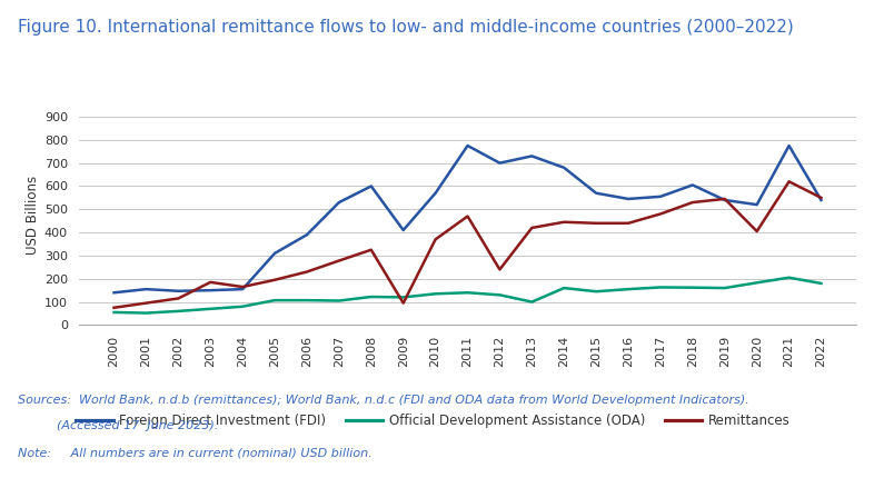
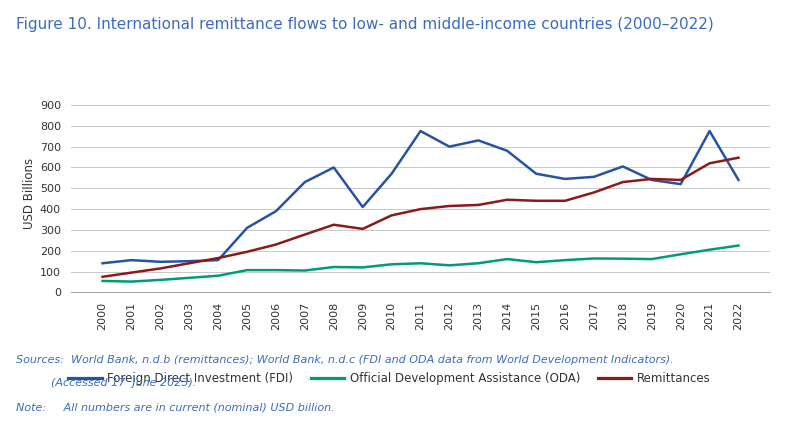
Remittances/2003: 185 -> 140
Remittances/2009: 95 -> 305
Remittances/2011: 470 -> 400
Remittances/2012: 240 -> 415
Official Development Assistance (ODA)/2013: 100 -> 140
Remittances/2020: 405 -> 540
Official Development Assistance (ODA)/2022: 180 -> 225
Remittances/2022: 550 -> 647
